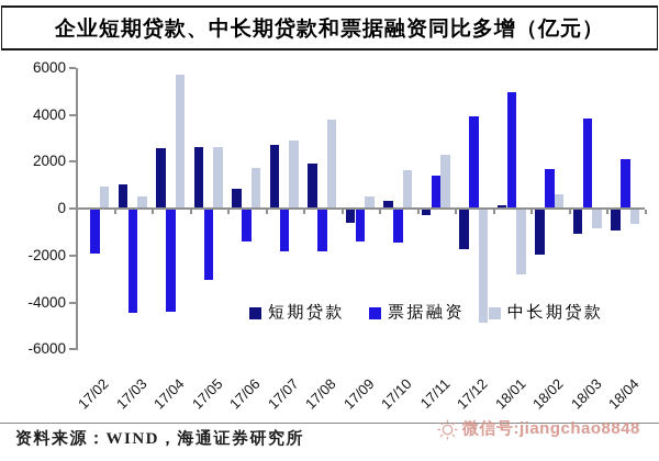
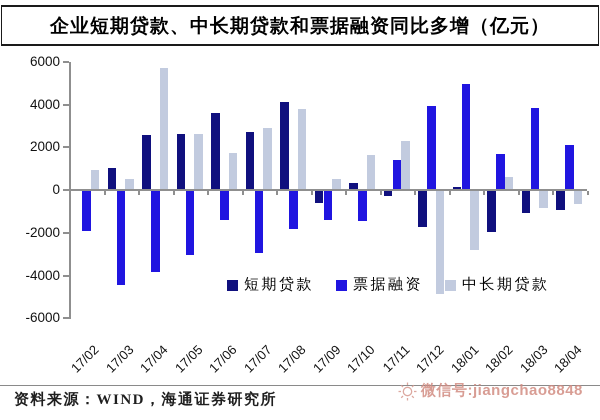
票据融资/17/04: -4400 -> -3800
短期贷款/17/06: 800 -> 3600
票据融资/17/07: -1800 -> -2900
短期贷款/17/08: 1900 -> 4100
